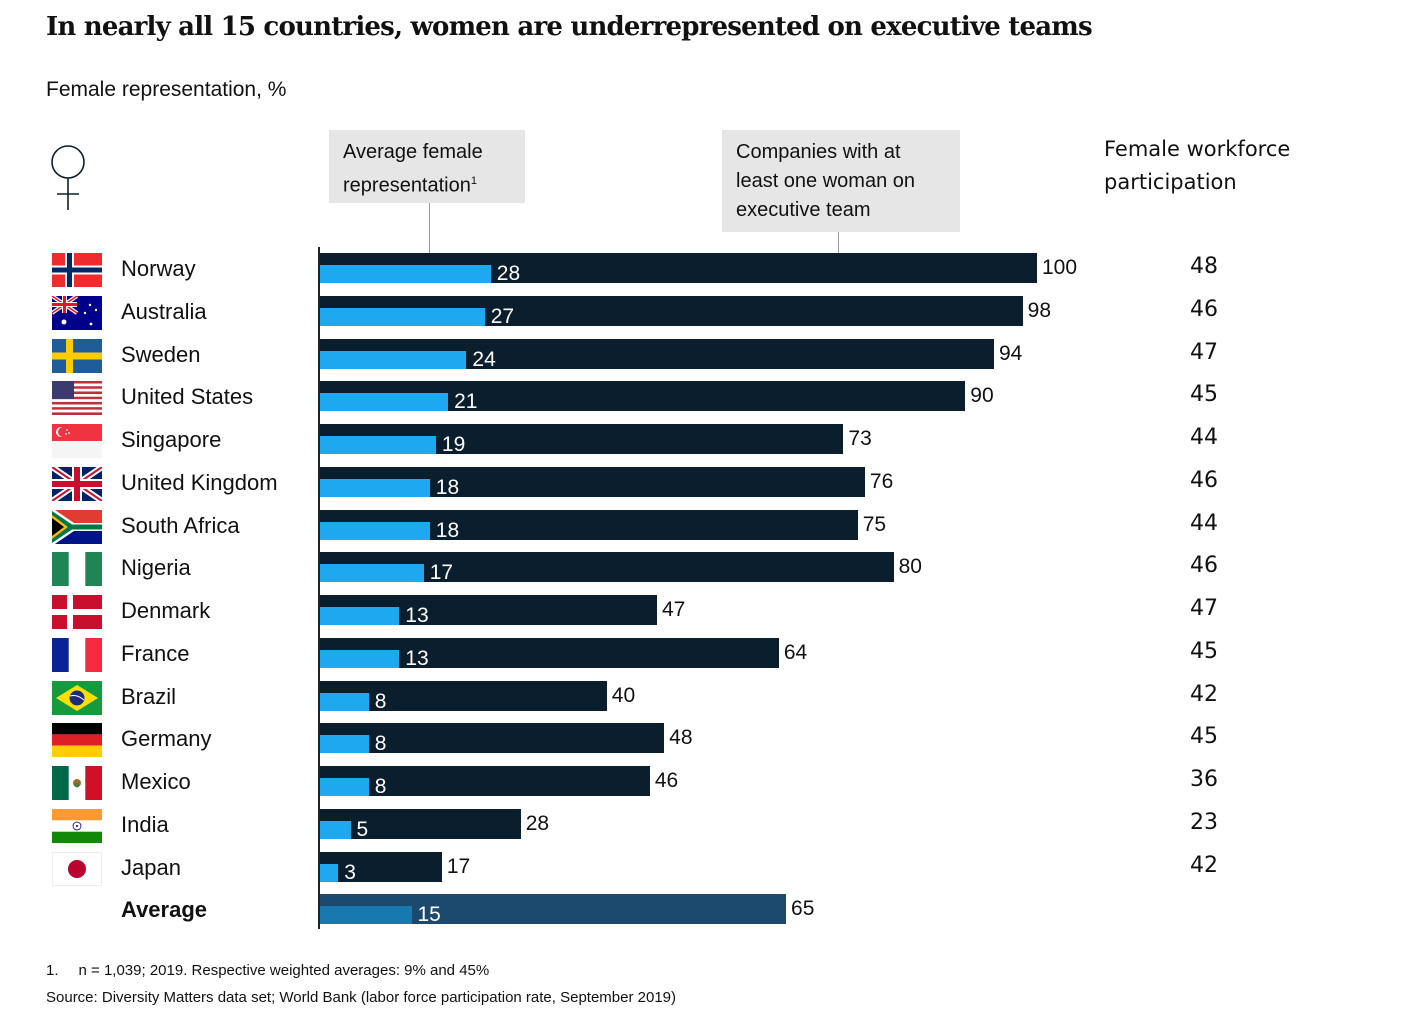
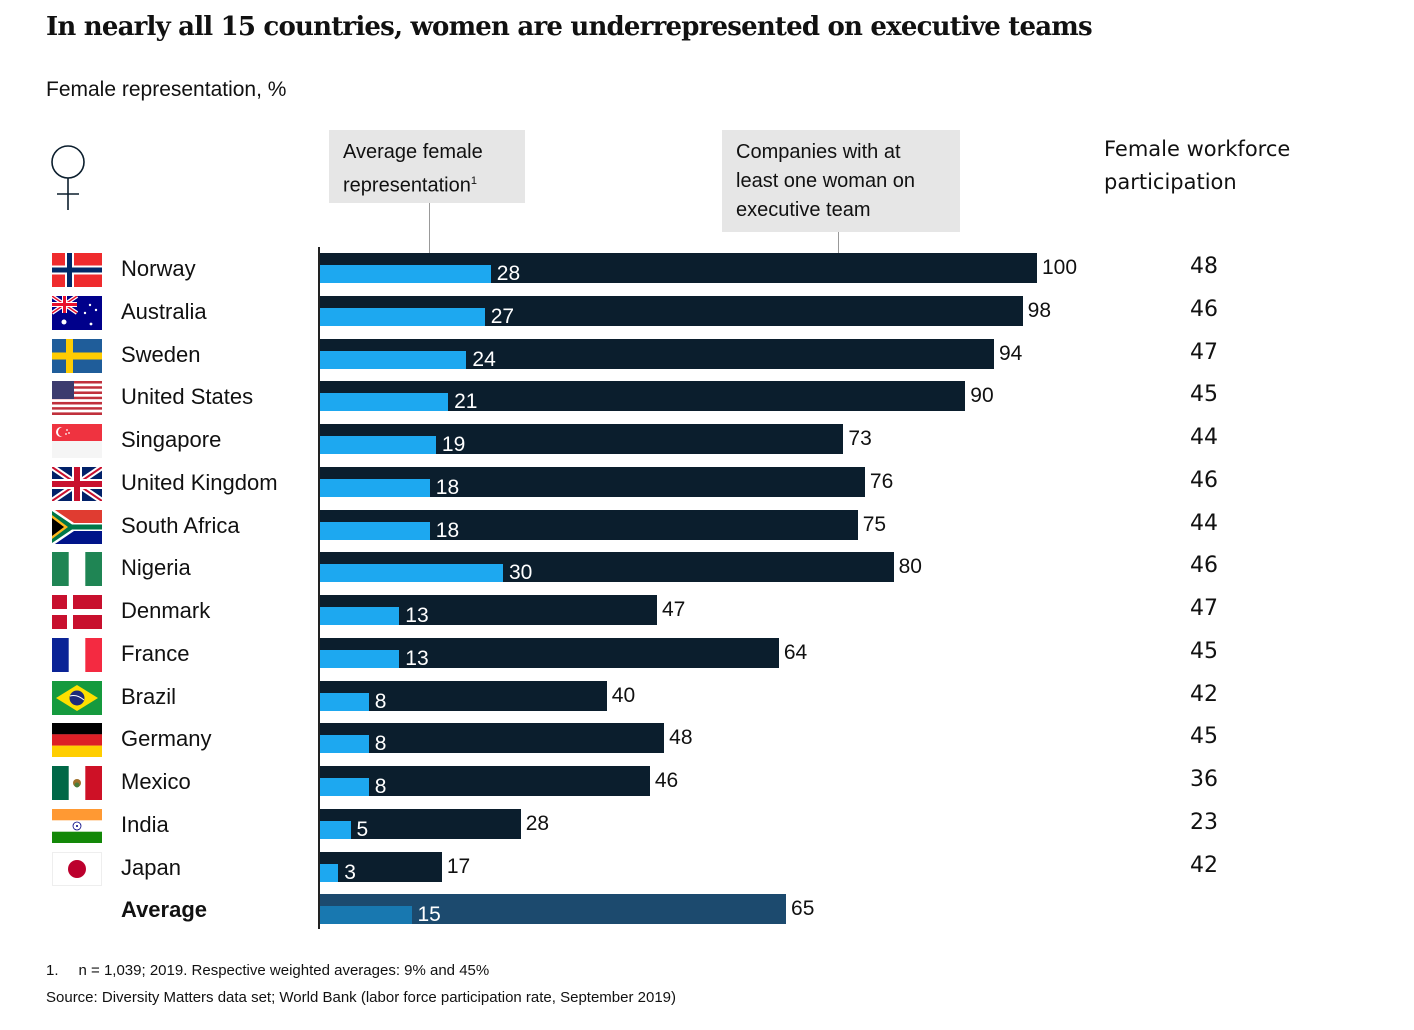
Average female representation/Nigeria: 17 -> 30
